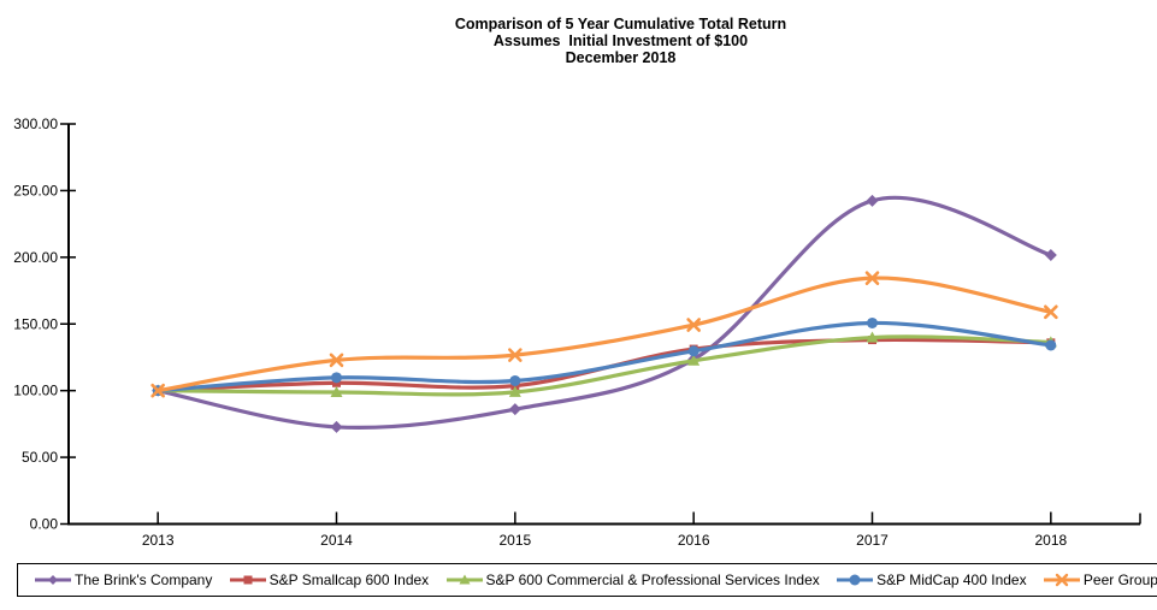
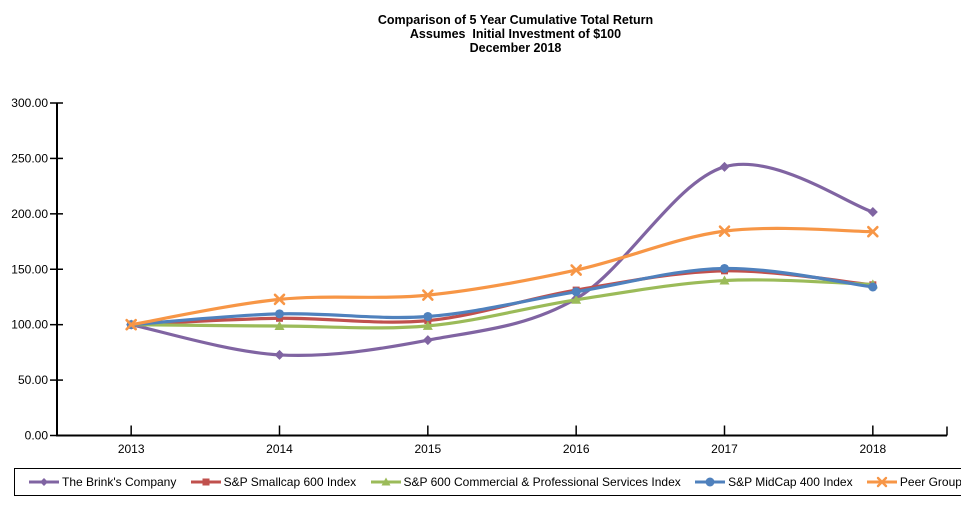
S&P Smallcap 600 Index/2017: 138 -> 149
Peer Group/2018: 159 -> 184
